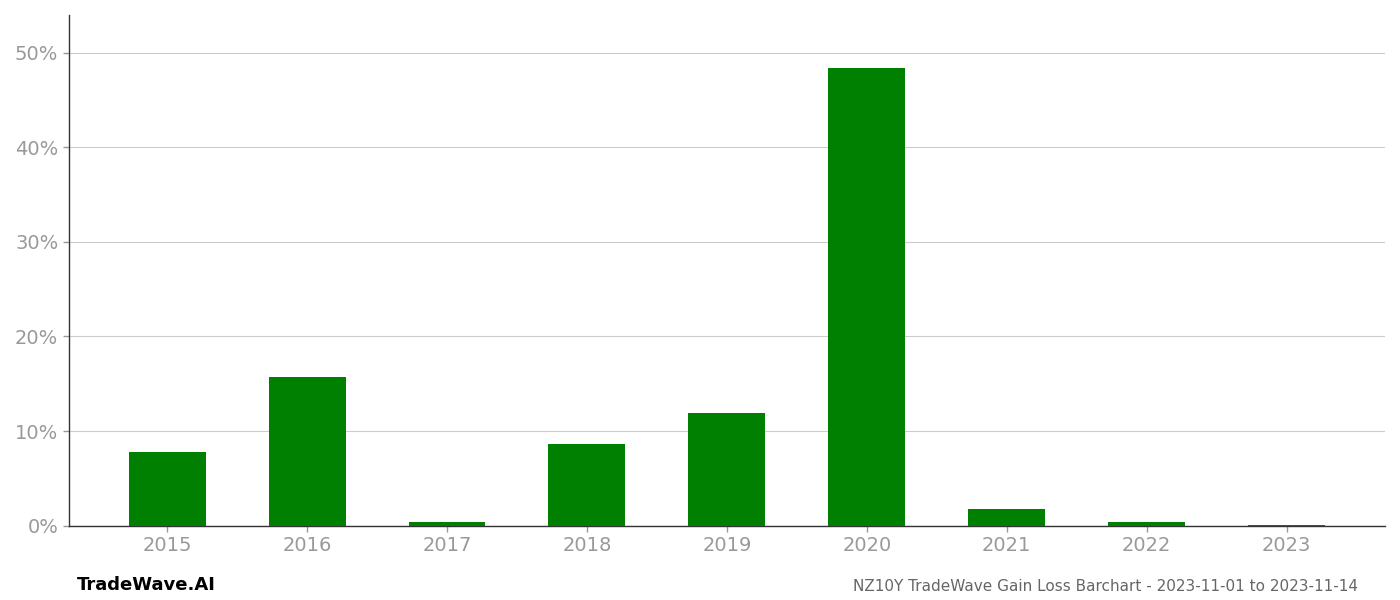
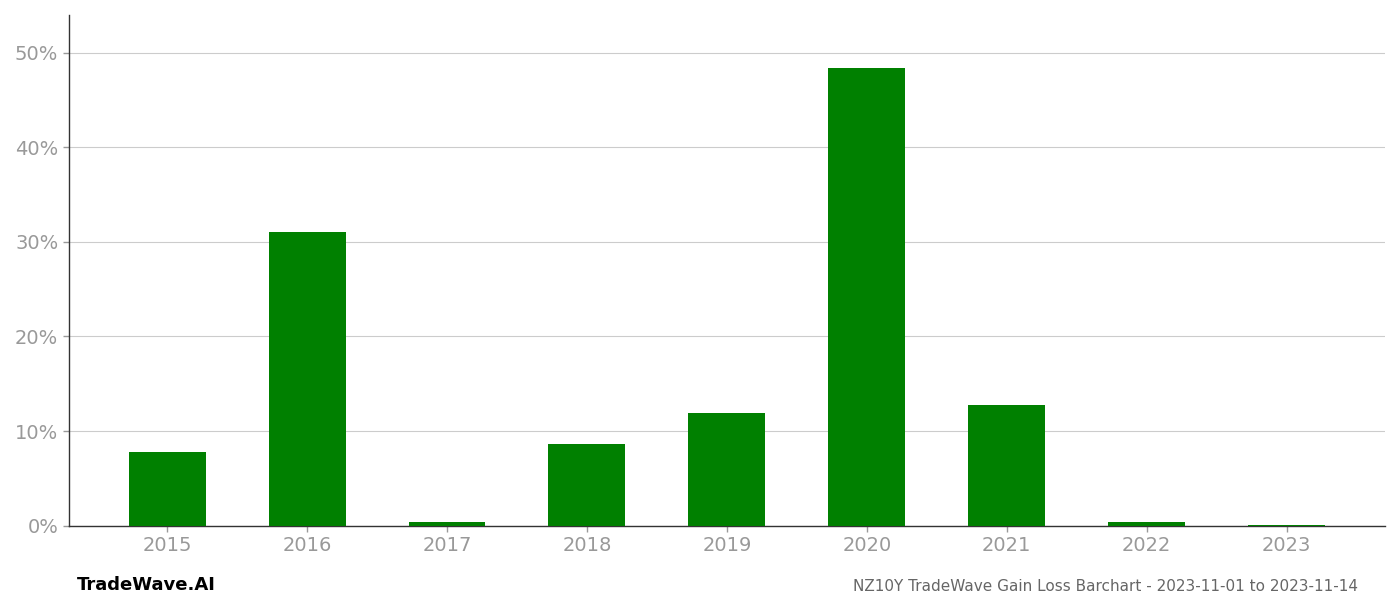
2016: 15.7% -> 31.0%
2021: 1.8% -> 12.8%
